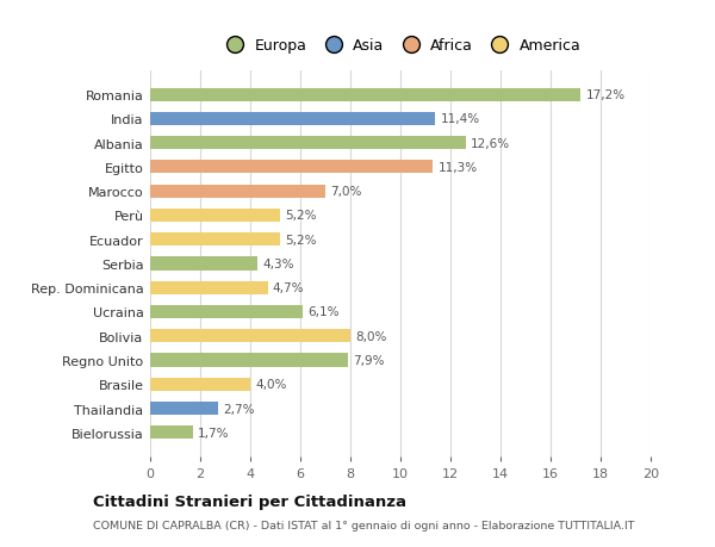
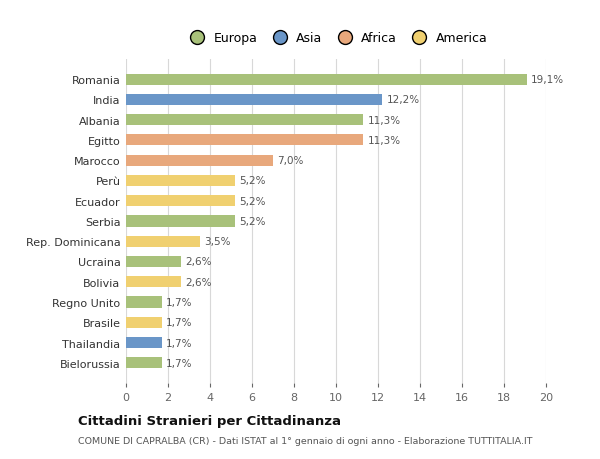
Romania: 17,2% -> 19,1%
India: 11,4% -> 12,2%
Albania: 12,6% -> 11,3%
Serbia: 4,3% -> 5,2%
Rep. Dominicana: 4,7% -> 3,5%
Ucraina: 6,1% -> 2,6%
Bolivia: 8,0% -> 2,6%
Regno Unito: 7,9% -> 1,7%
Brasile: 4,0% -> 1,7%
Thailandia: 2,7% -> 1,7%
